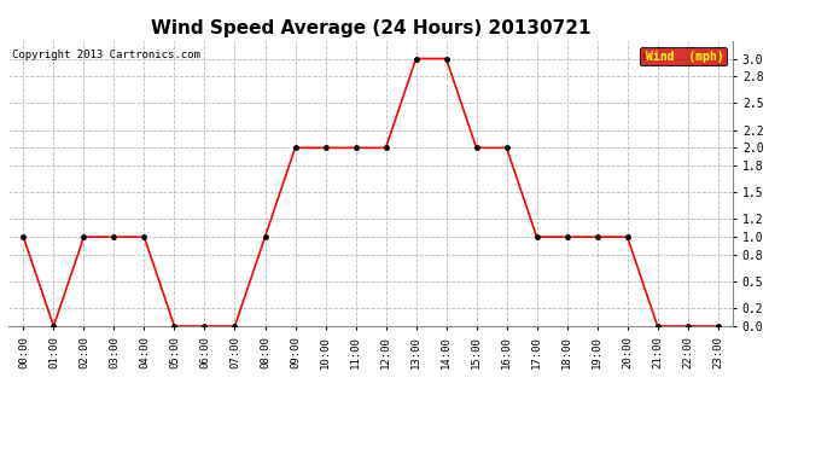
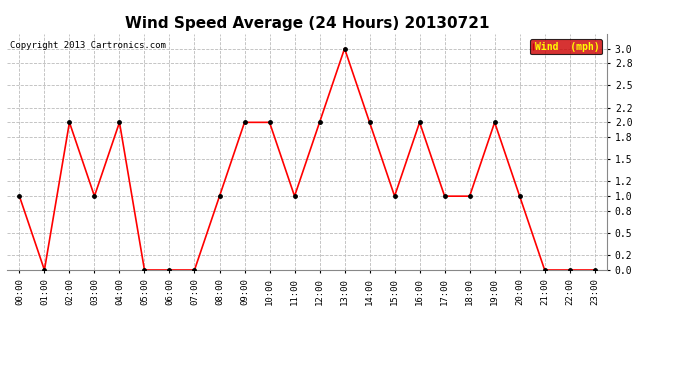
02:00: 1 -> 2
04:00: 1 -> 2
11:00: 2 -> 1
14:00: 3 -> 2
15:00: 2 -> 1
19:00: 1 -> 2
